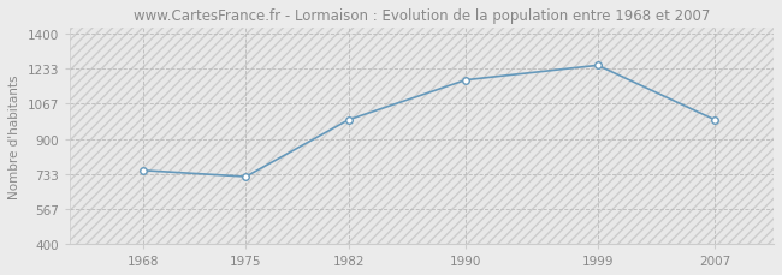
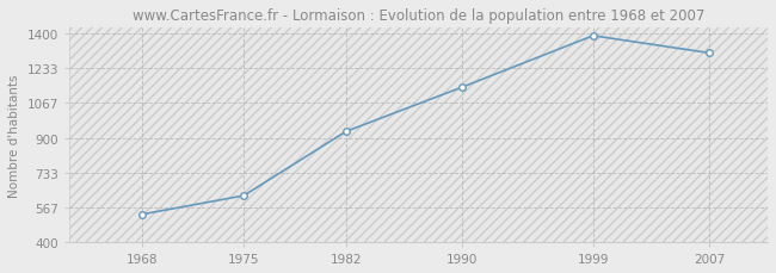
1968: 750 -> 530
1975: 720 -> 620
1982: 990 -> 930
1990: 1180 -> 1140
1999: 1250 -> 1390
2007: 990 -> 1310
